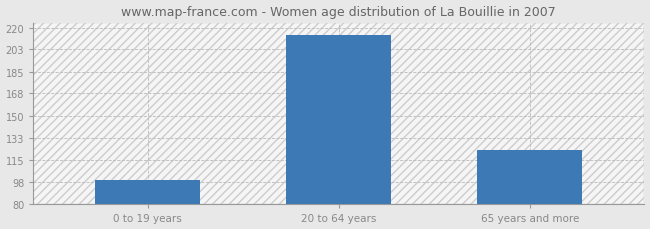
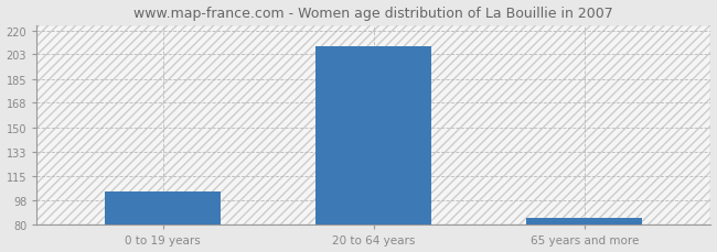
0 to 19 years: 99 -> 104
20 to 64 years: 214 -> 209
65 years and more: 123 -> 85
